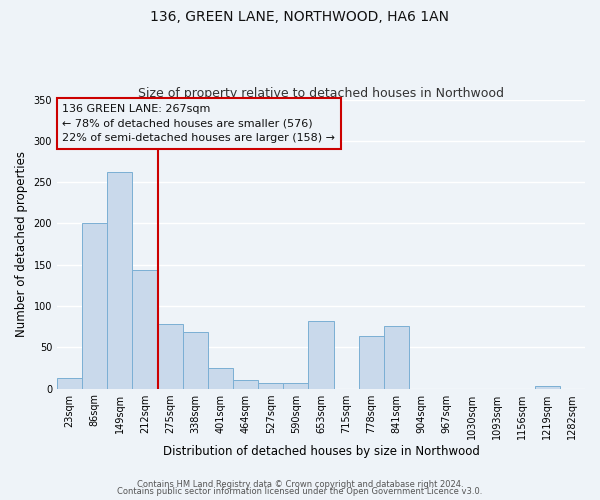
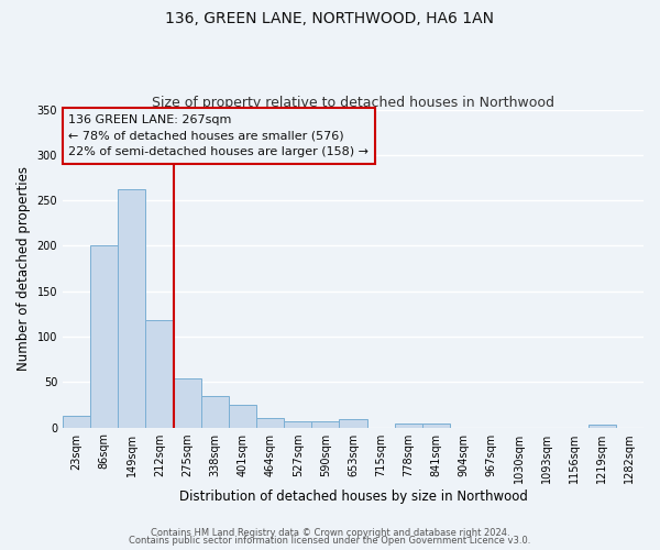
212sqm: 144 -> 118
275sqm: 78 -> 54
338sqm: 68 -> 35
653sqm: 82 -> 9
778sqm: 64 -> 4
841sqm: 76 -> 4
